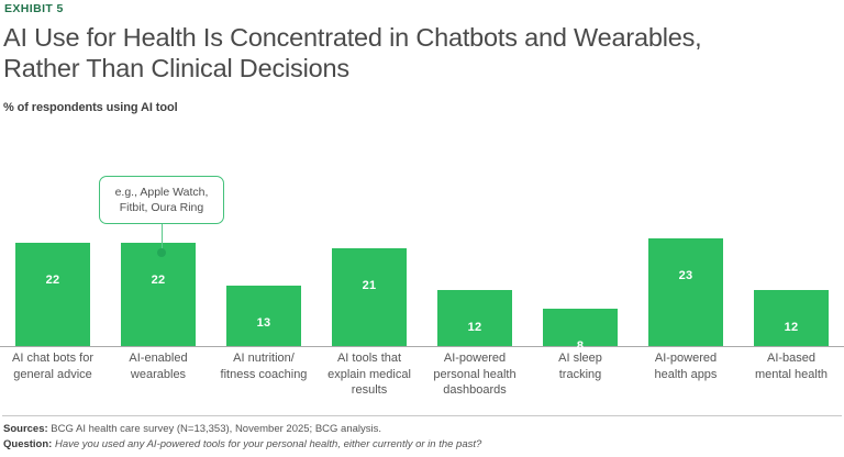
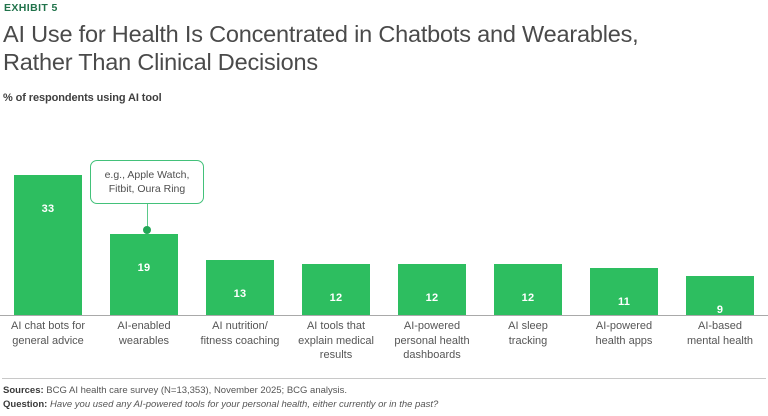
AI chat bots for general advice: 22 -> 33
AI-enabled wearables: 22 -> 19
AI tools that explain medical results: 21 -> 12
AI sleep tracking: 8 -> 12
AI-powered health apps: 23 -> 11
AI-based mental health: 12 -> 9
